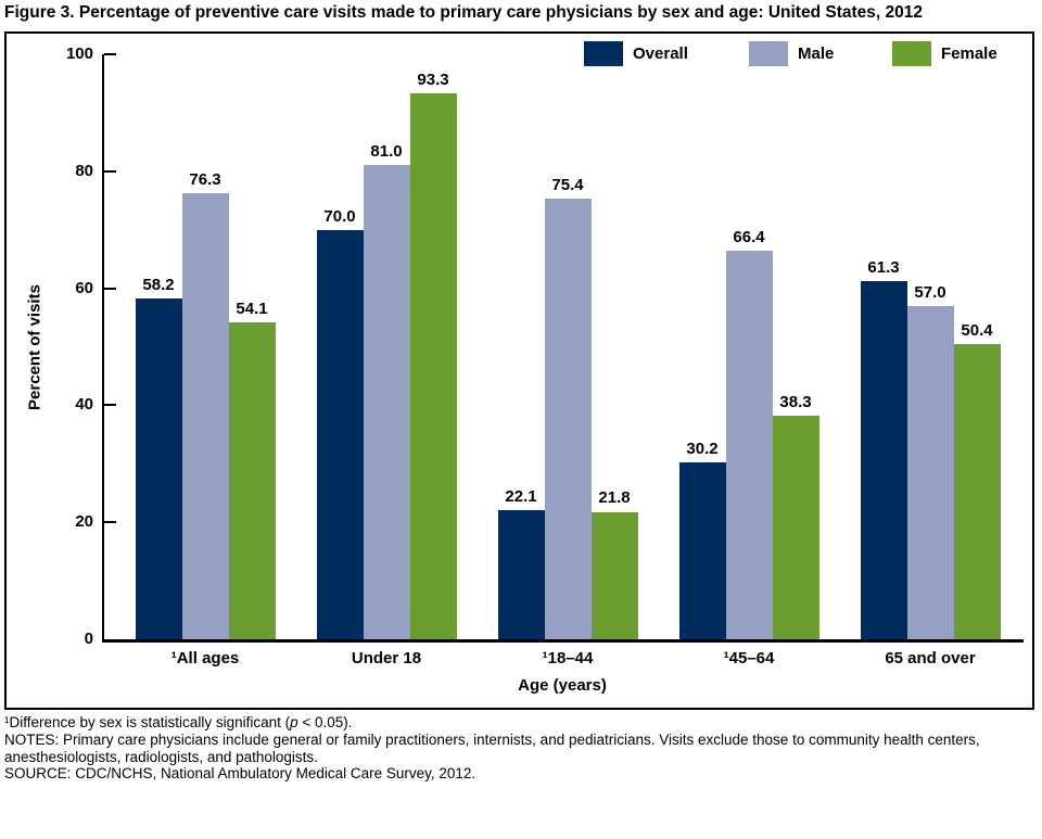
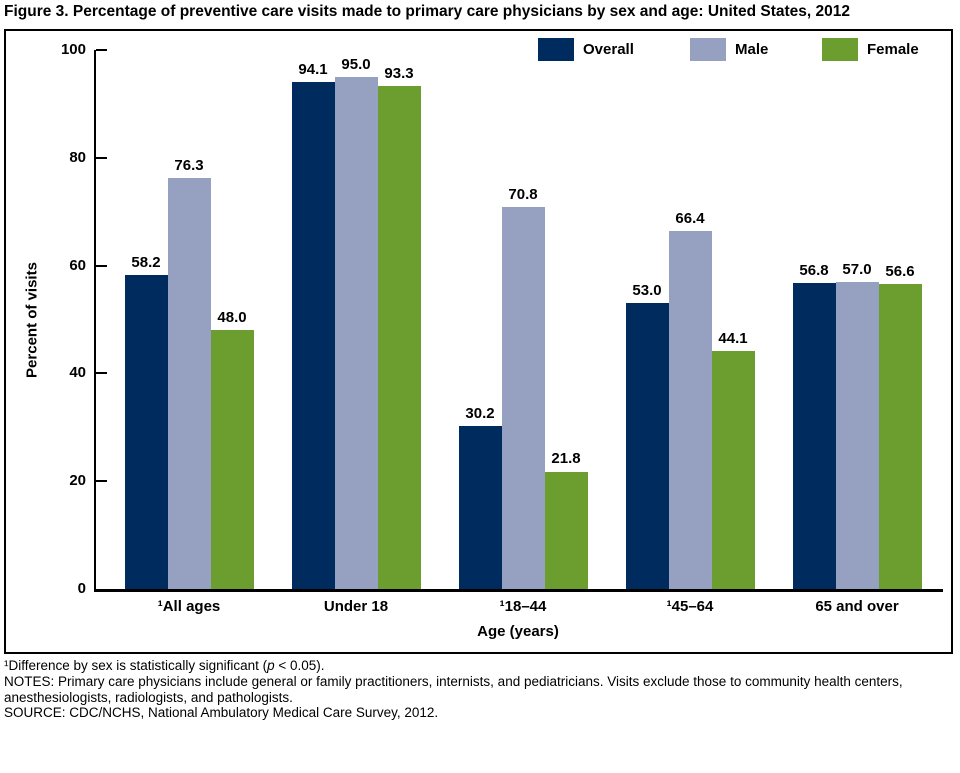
Female/¹All ages: 54.1 -> 48.0
Overall/Under 18: 70.0 -> 94.1
Male/Under 18: 81.0 -> 95.0
Overall/¹18–44: 22.1 -> 30.2
Male/¹18–44: 75.4 -> 70.8
Overall/¹45–64: 30.2 -> 53.0
Female/¹45–64: 38.3 -> 44.1
Overall/65 and over: 61.3 -> 56.8
Female/65 and over: 50.4 -> 56.6
